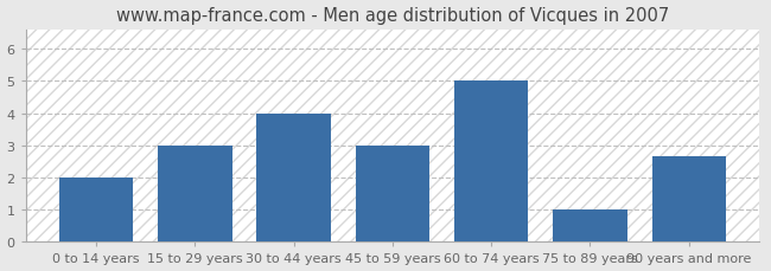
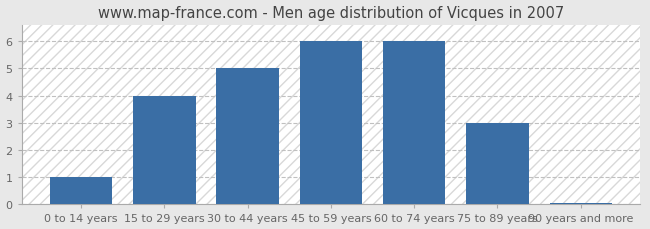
0 to 14 years: 2.00 -> 1.00
15 to 29 years: 3.00 -> 4.00
30 to 44 years: 4.00 -> 5.00
45 to 59 years: 3.00 -> 6.00
60 to 74 years: 5.00 -> 6.00
75 to 89 years: 1.00 -> 3.00
90 years and more: 2.65 -> 0.07
